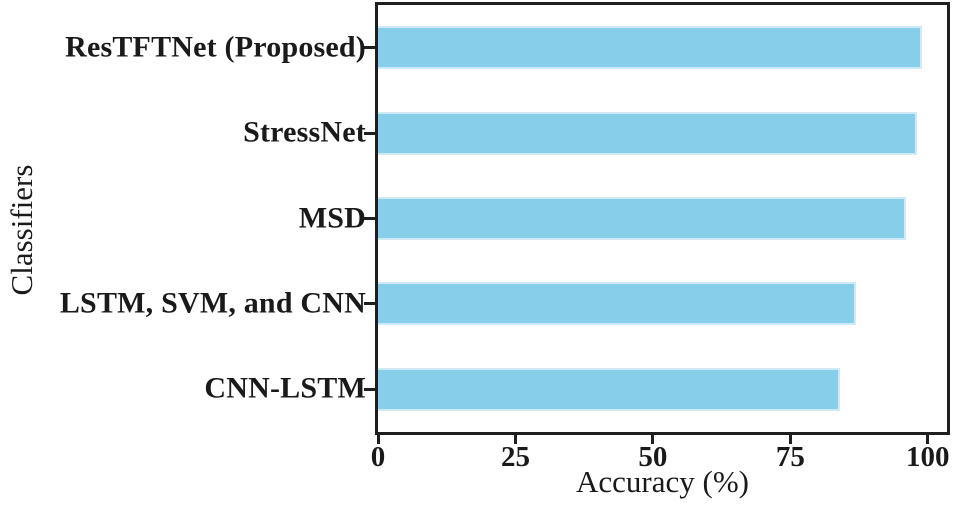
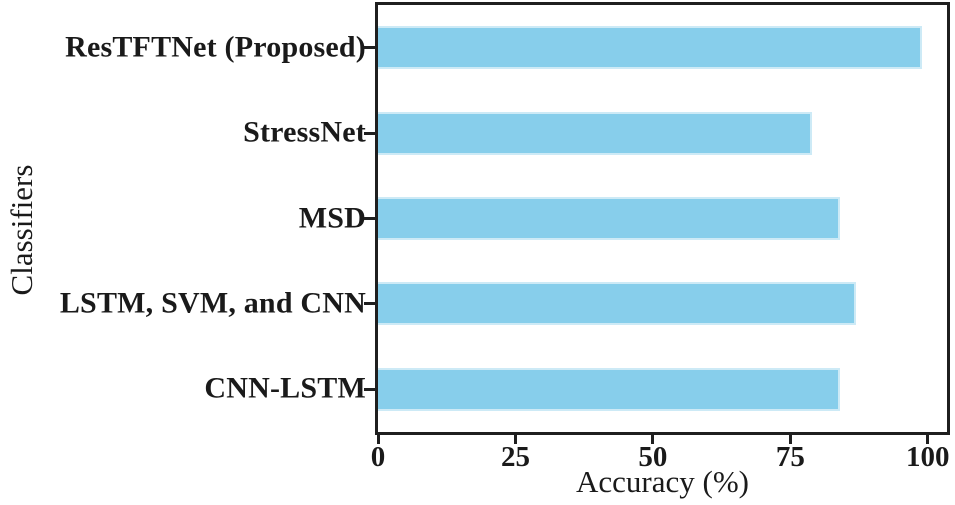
StressNet: 98 -> 79
MSD: 96 -> 84
